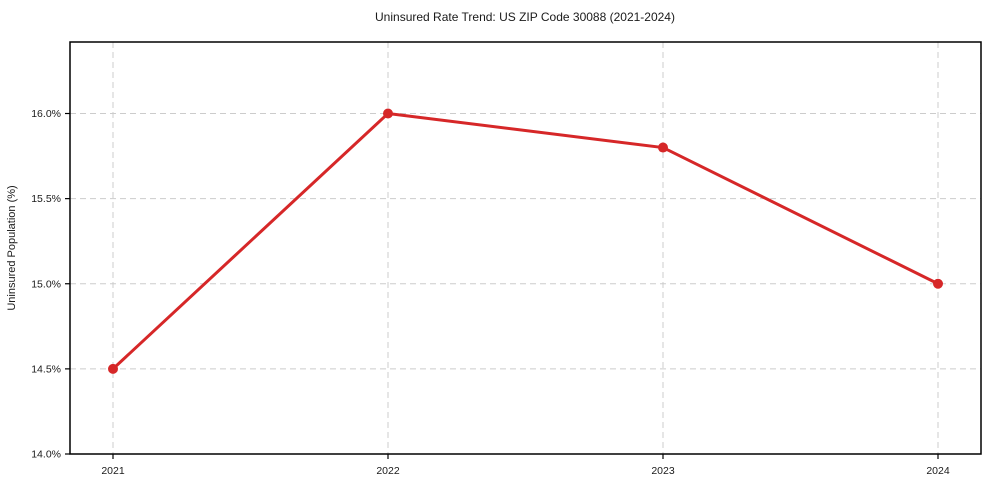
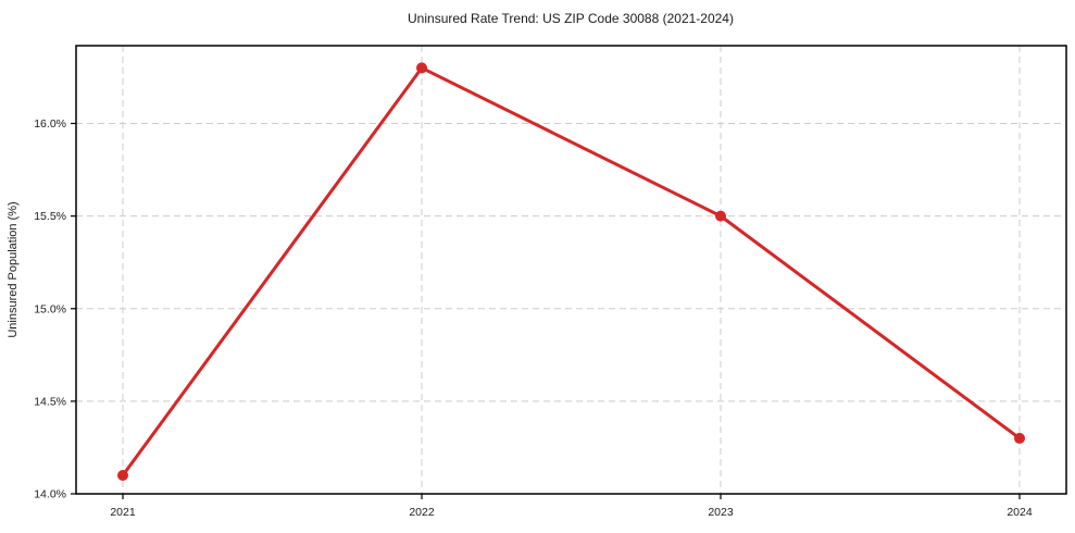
2021: 14.5% -> 14.1%
2022: 16.0% -> 16.3%
2023: 15.8% -> 15.5%
2024: 15.0% -> 14.3%
